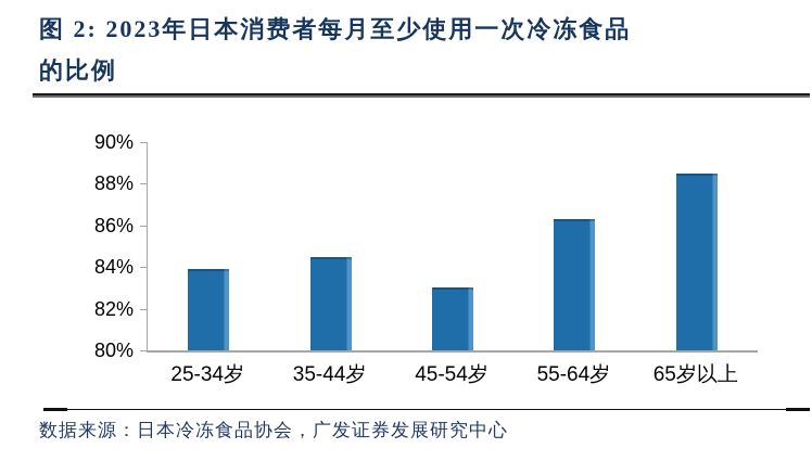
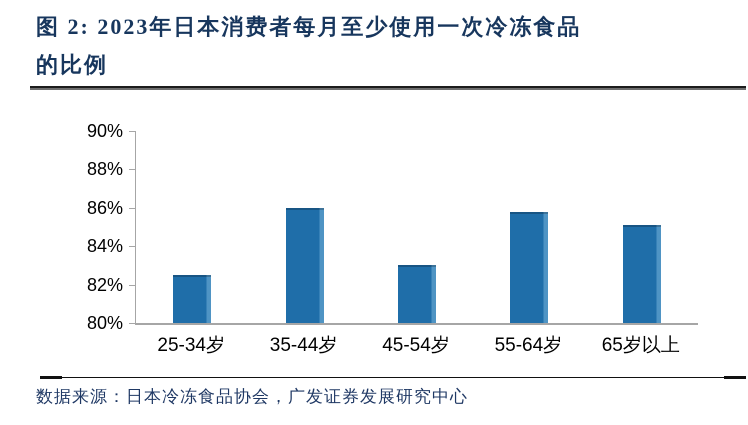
25-34岁: 83.9% -> 82.5%
35-44岁: 84.5% -> 86.0%
55-64岁: 86.3% -> 85.8%
65岁以上: 88.5% -> 85.1%
